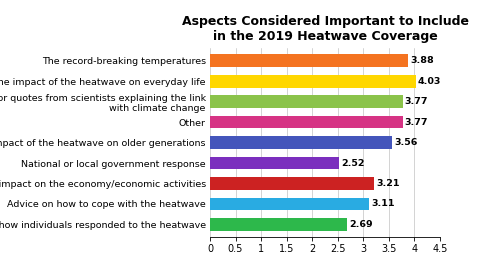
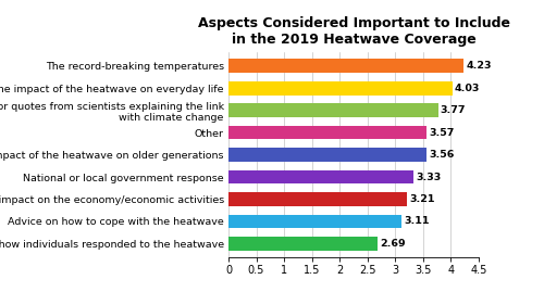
The record-breaking temperatures: 3.88 -> 4.23
Other: 3.77 -> 3.57
National or local government response: 2.52 -> 3.33
